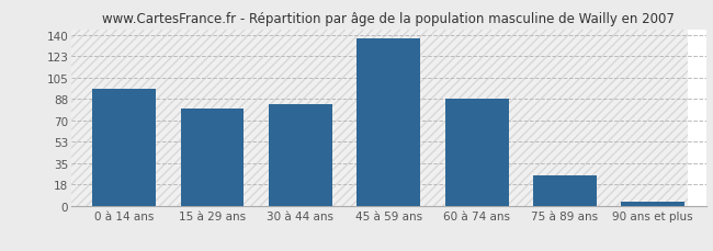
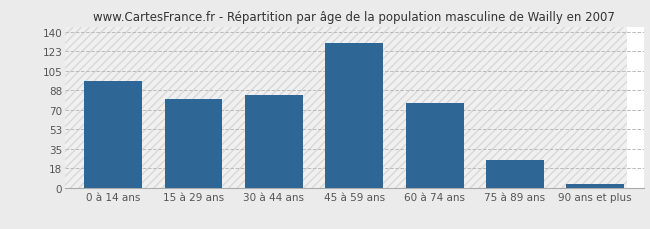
45 à 59 ans: 137 -> 130
60 à 74 ans: 88 -> 76
